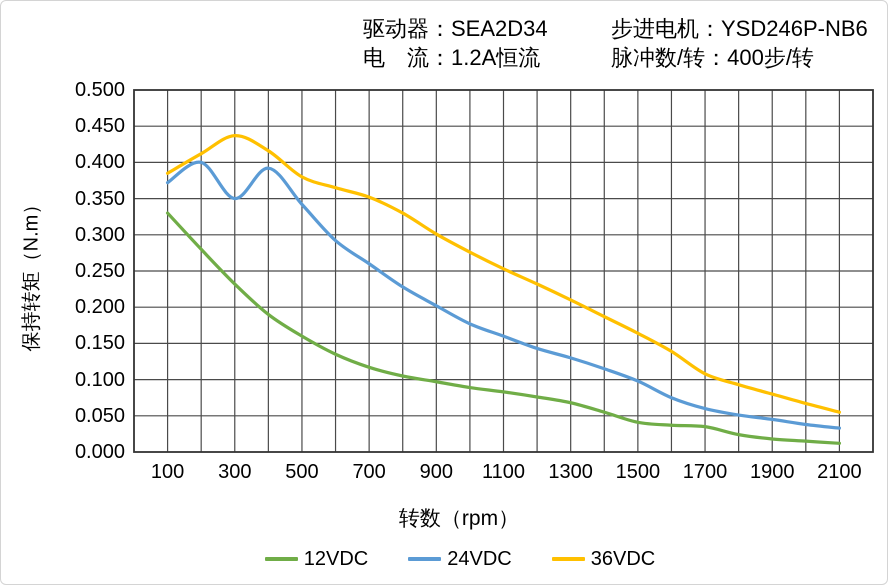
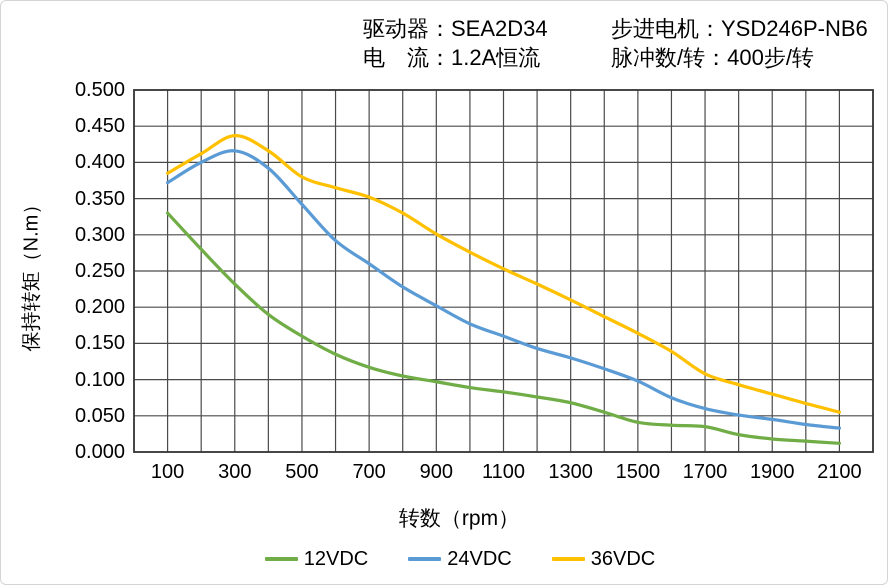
24VDC/300: 0.35 -> 0.42
